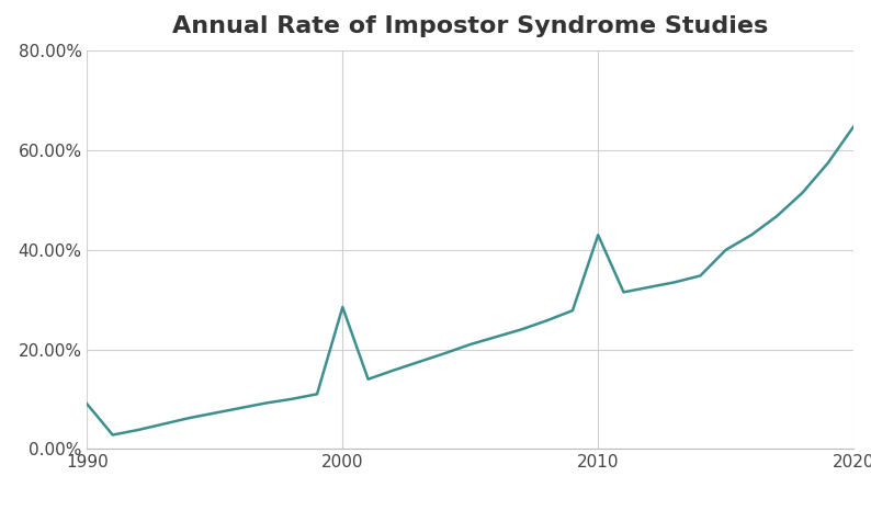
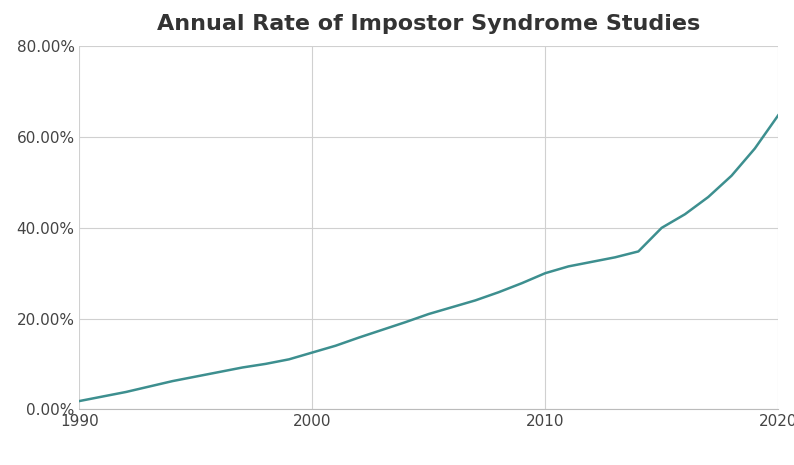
1990: 9.0% -> 1.8%
2000: 28.5% -> 12.5%
2010: 43.0% -> 30.0%
